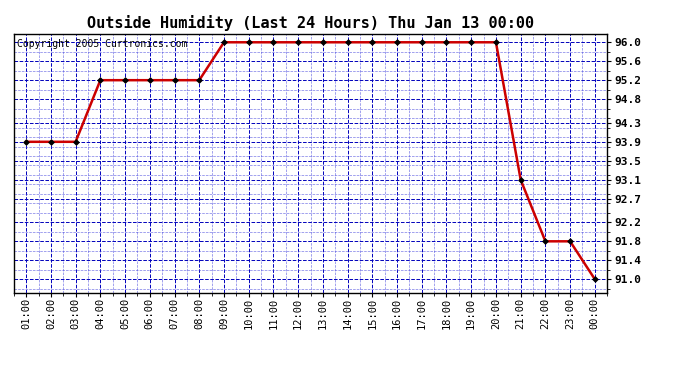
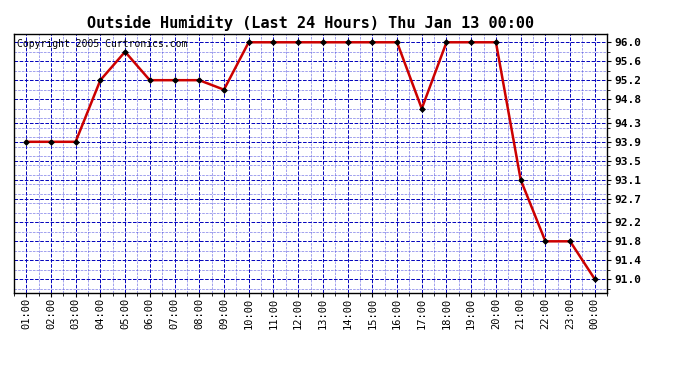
05:00: 95.2 -> 95.8
09:00: 96.0 -> 95.0
17:00: 96.0 -> 94.6
